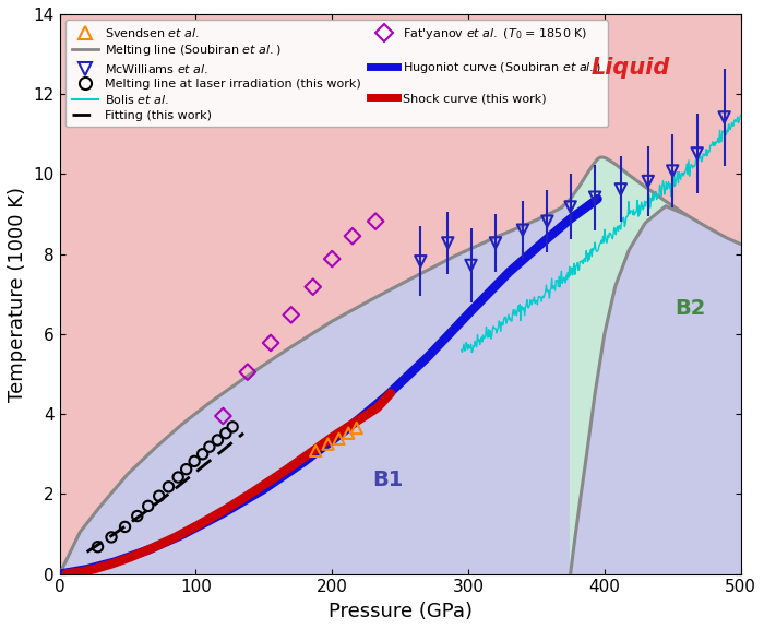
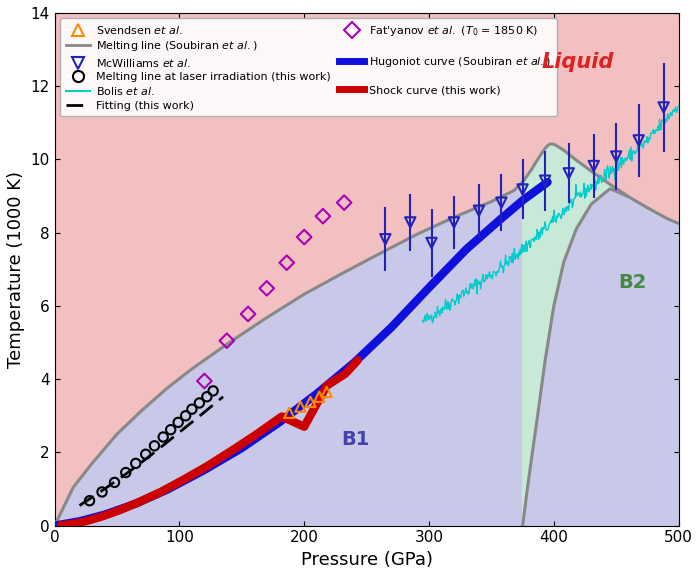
Shock curve (this work)/200: 3.42 -> 2.70
